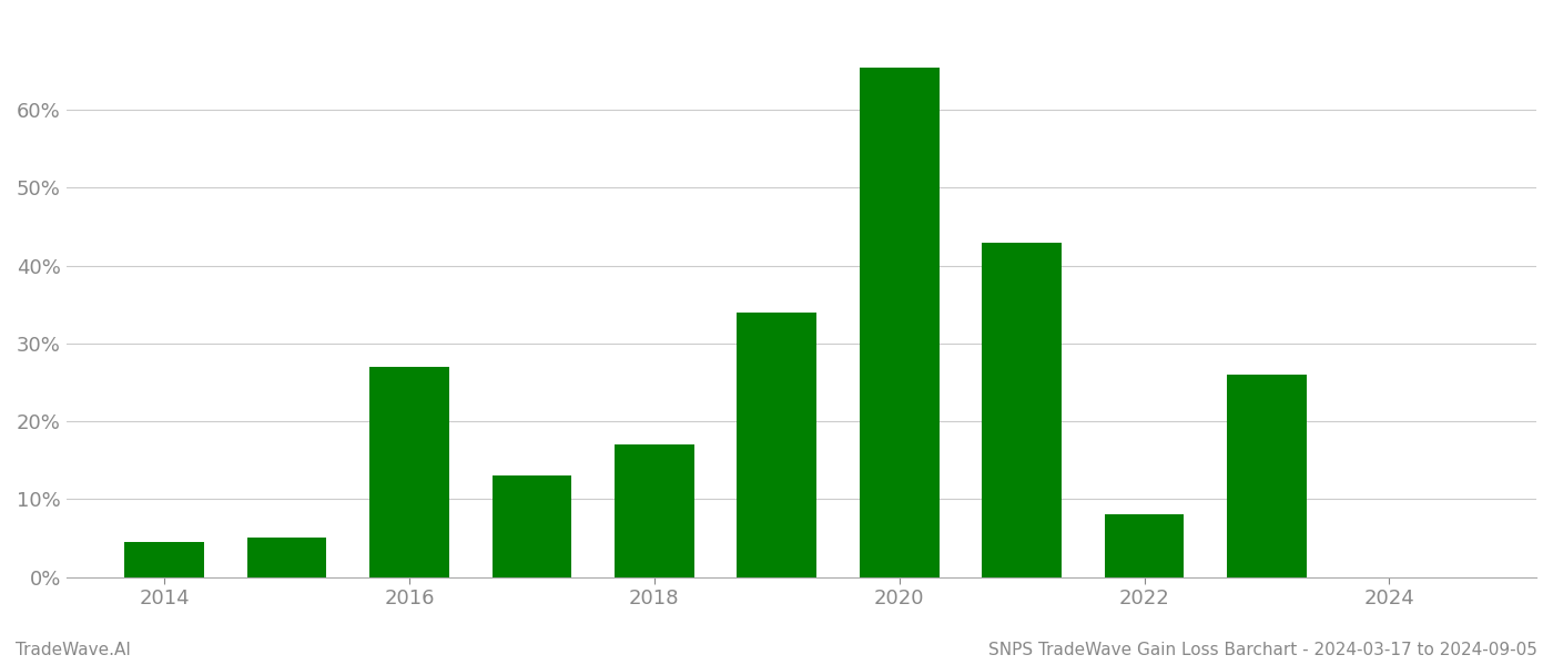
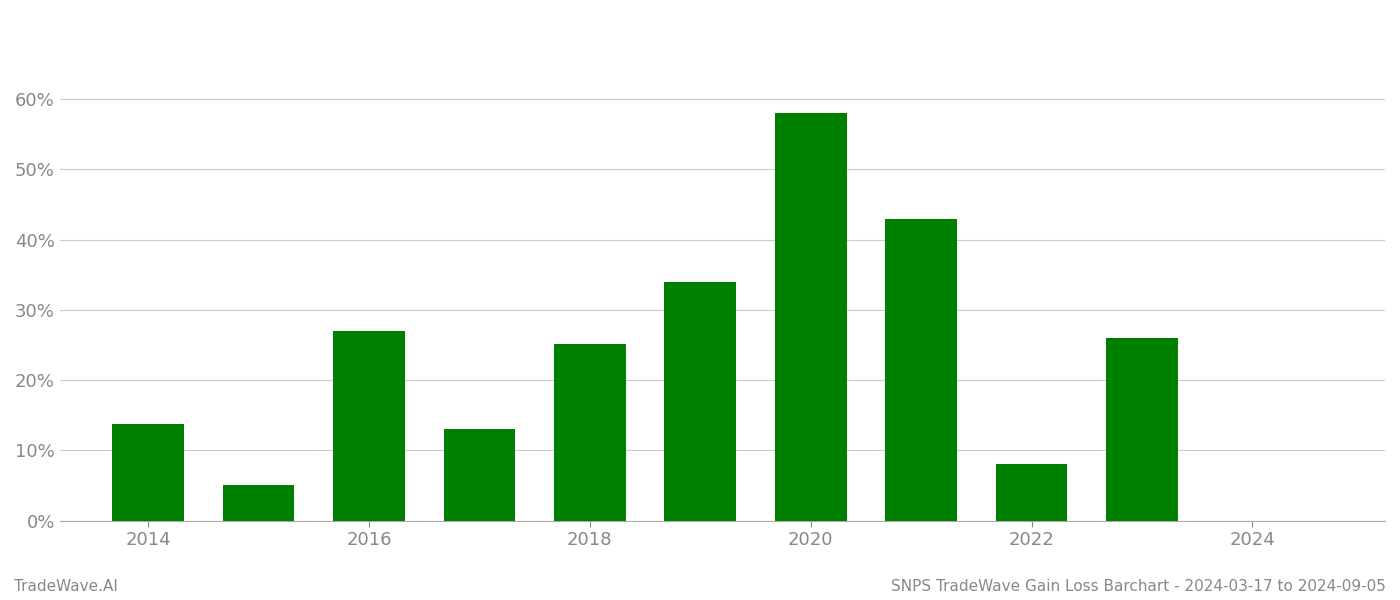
2014: 4.5% -> 13.8%
2018: 17.0% -> 25.2%
2020: 65.5% -> 58.0%
